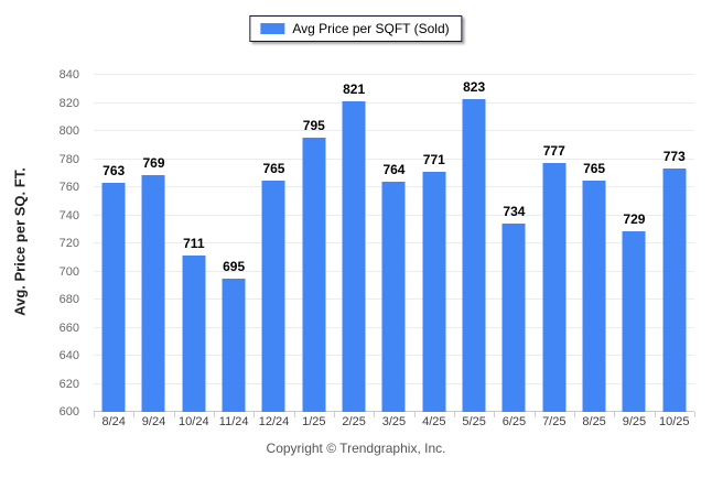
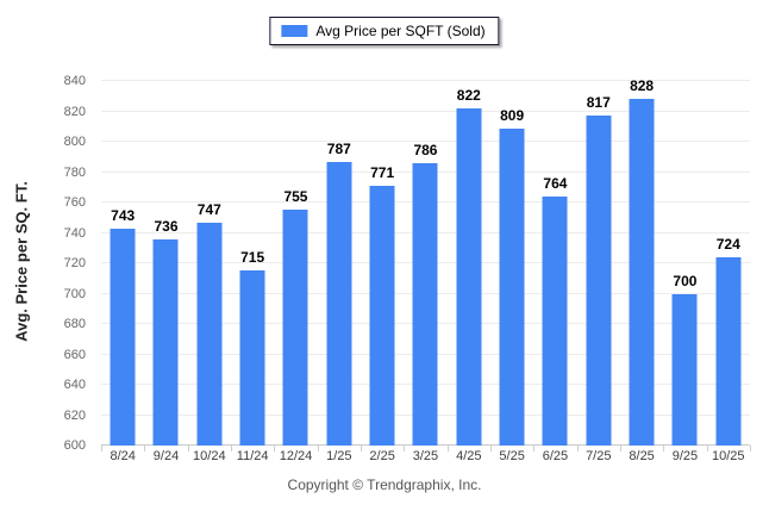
8/24: 763 -> 743
9/24: 769 -> 736
10/24: 711 -> 747
11/24: 695 -> 715
12/24: 765 -> 755
1/25: 795 -> 787
2/25: 821 -> 771
3/25: 764 -> 786
4/25: 771 -> 822
5/25: 823 -> 809
6/25: 734 -> 764
7/25: 777 -> 817
8/25: 765 -> 828
9/25: 729 -> 700
10/25: 773 -> 724
